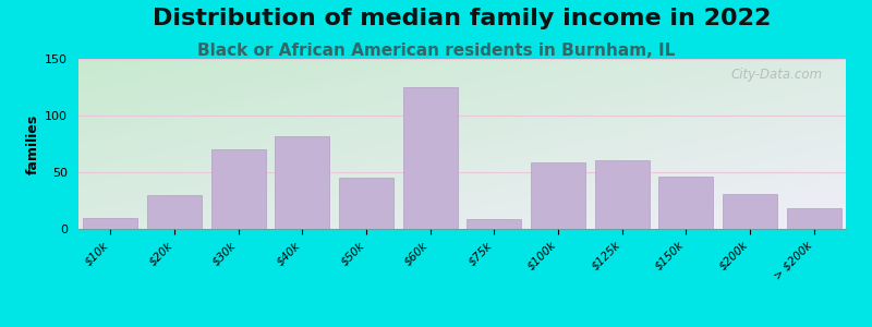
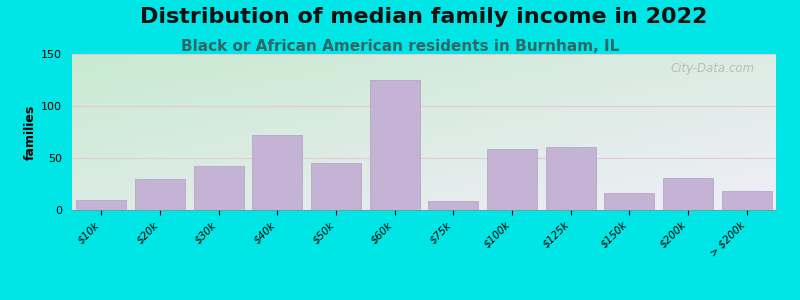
$30k: 70 -> 42
$40k: 82 -> 72
$150k: 46 -> 16
